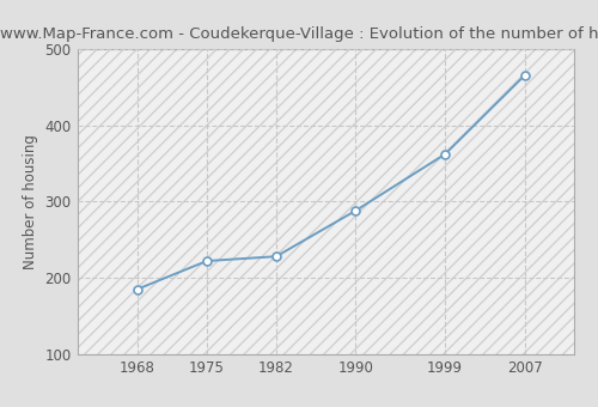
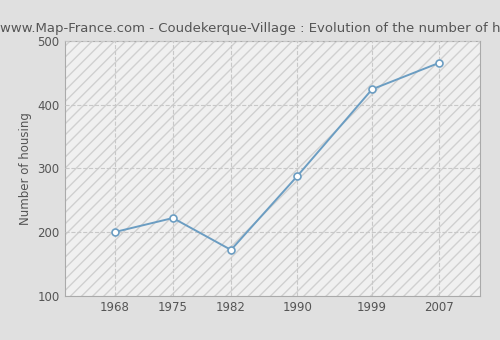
1968: 185 -> 200
1982: 228 -> 172
1999: 362 -> 424
